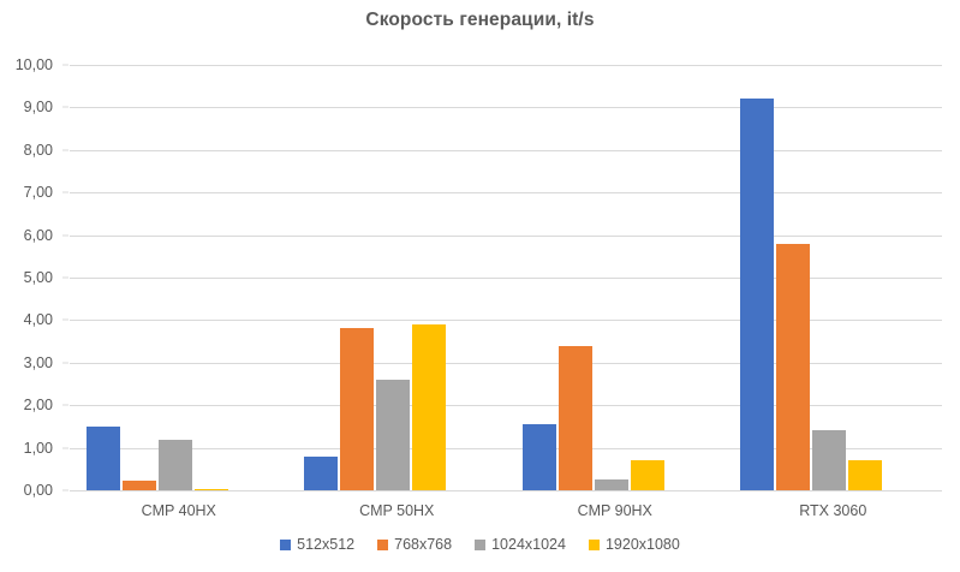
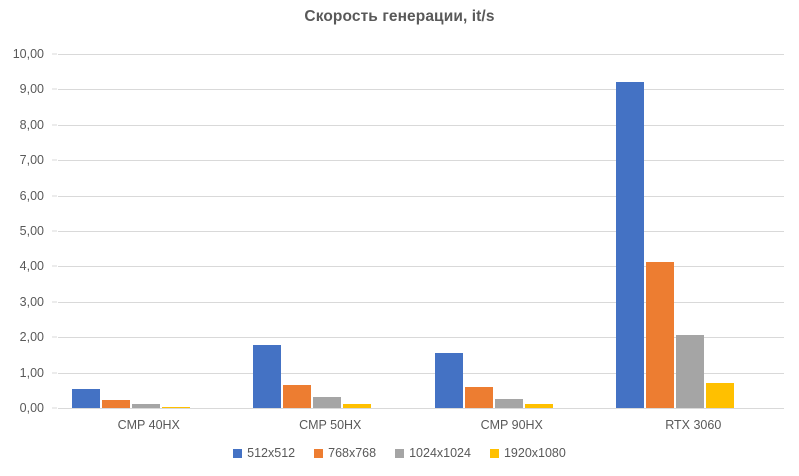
512x512/CMP 40HX: 1,5 -> 0,5
1024x1024/CMP 40HX: 1,2 -> 0,1
512x512/CMP 50HX: 0,8 -> 1,8
768x768/CMP 50HX: 3,8 -> 0,7
1024x1024/CMP 50HX: 2,6 -> 0,3
1920x1080/CMP 50HX: 3,9 -> 0,1
768x768/CMP 90HX: 3,4 -> 0,6
1920x1080/CMP 90HX: 0,7 -> 0,1
768x768/RTX 3060: 5,8 -> 4,1
1024x1024/RTX 3060: 1,4 -> 2,1
